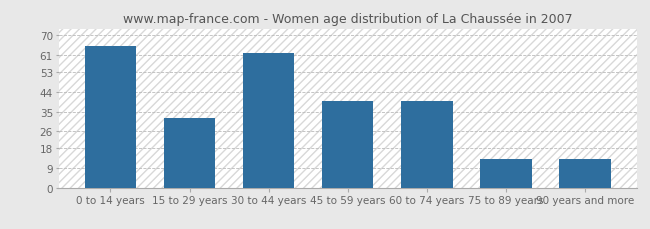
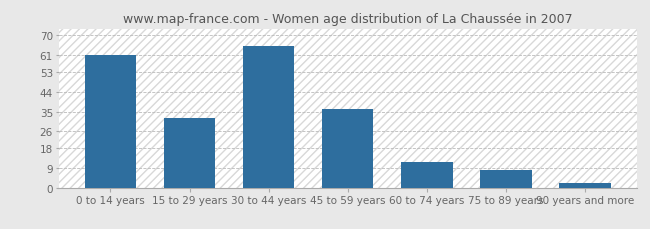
0 to 14 years: 65 -> 61
30 to 44 years: 62 -> 65
45 to 59 years: 40 -> 36
60 to 74 years: 40 -> 12
75 to 89 years: 13 -> 8
90 years and more: 13 -> 2
